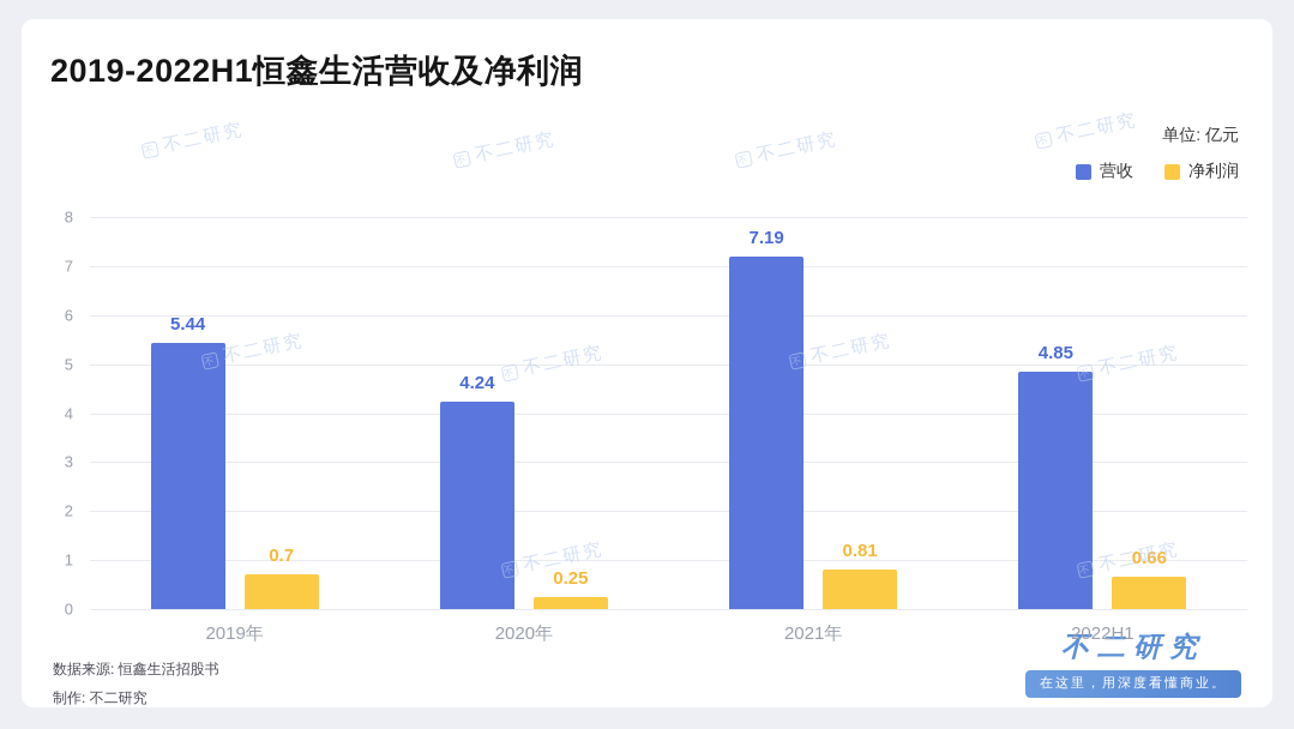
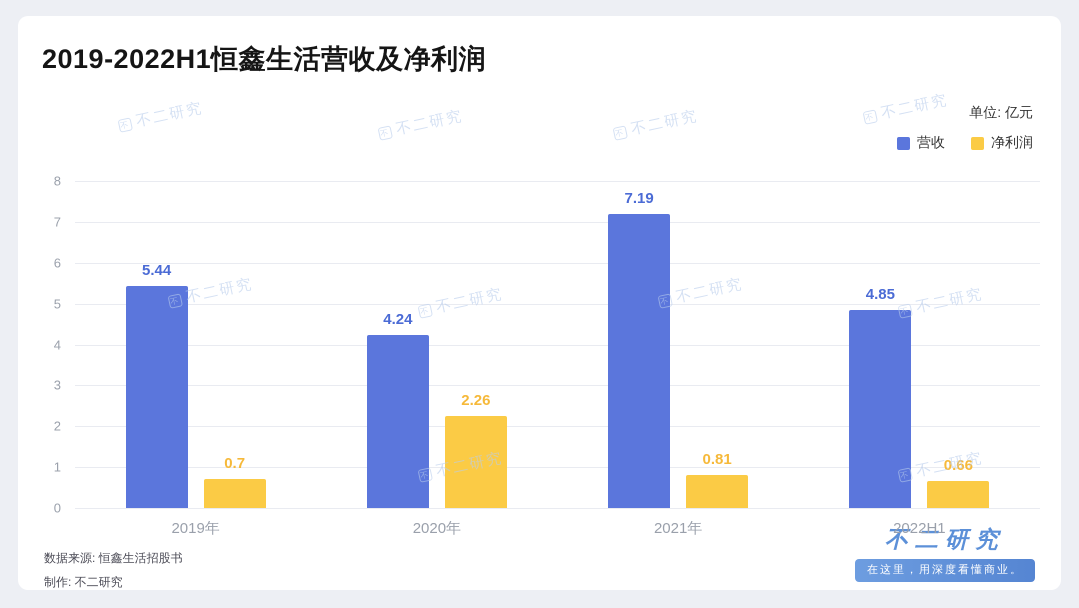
净利润/2020年: 0.25 -> 2.26
